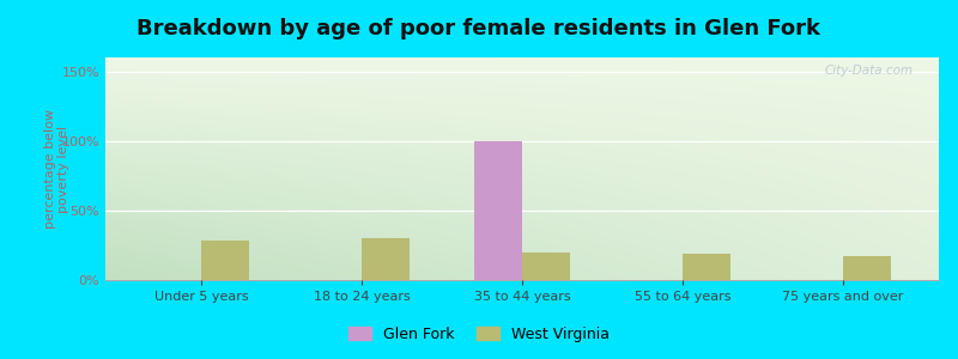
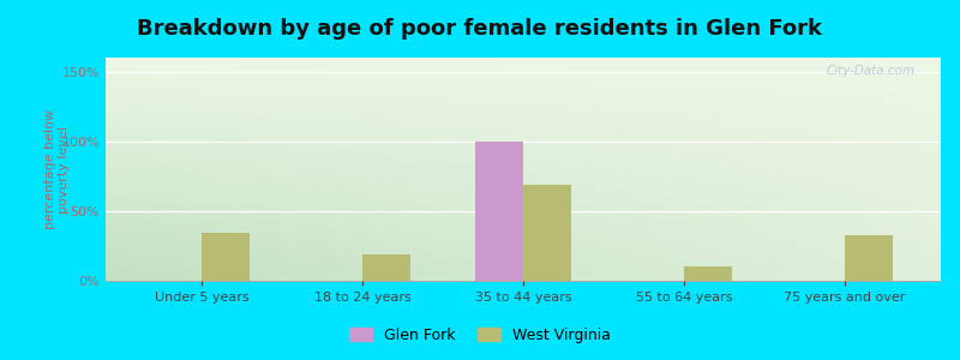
West Virginia/Under 5 years: 28% -> 34%
West Virginia/18 to 24 years: 30% -> 19%
West Virginia/35 to 44 years: 20% -> 69%
West Virginia/55 to 64 years: 19% -> 10%
West Virginia/75 years and over: 17% -> 33%
